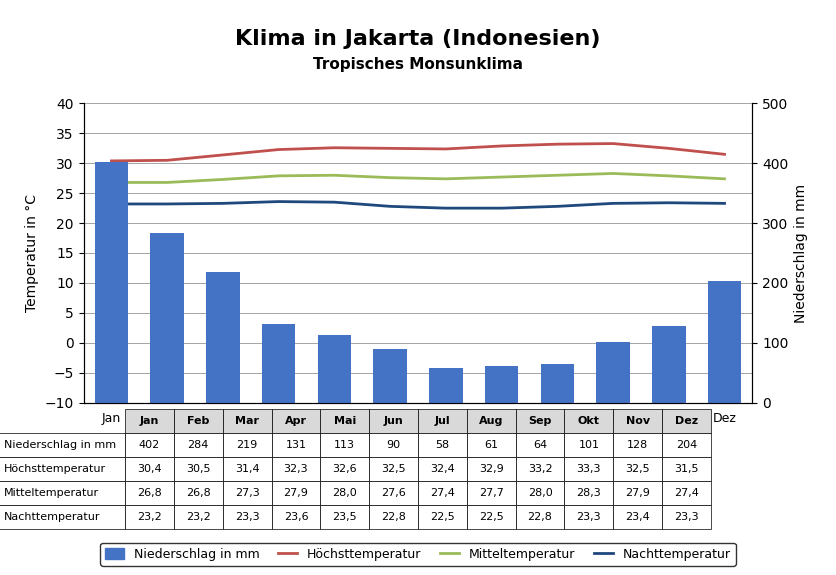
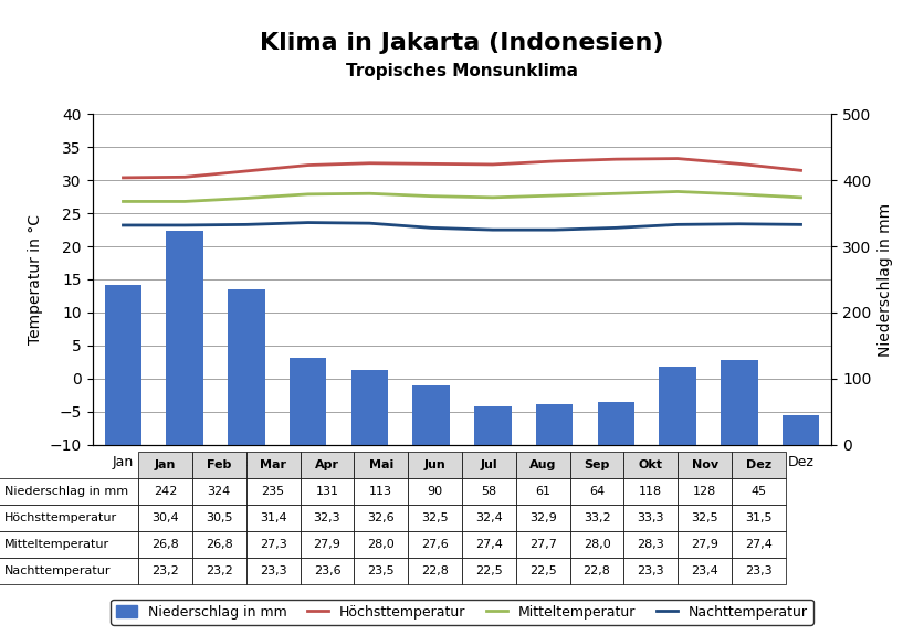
Niederschlag in mm/Jan: 402 -> 242
Niederschlag in mm/Feb: 284 -> 324
Niederschlag in mm/Mar: 219 -> 235
Niederschlag in mm/Okt: 101 -> 118
Niederschlag in mm/Dez: 204 -> 45
